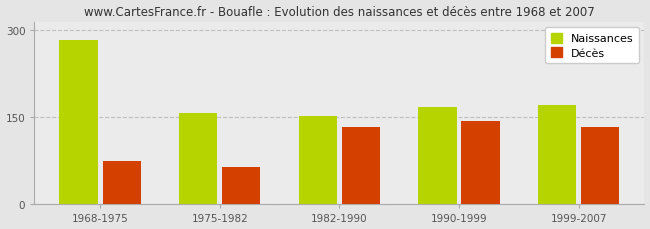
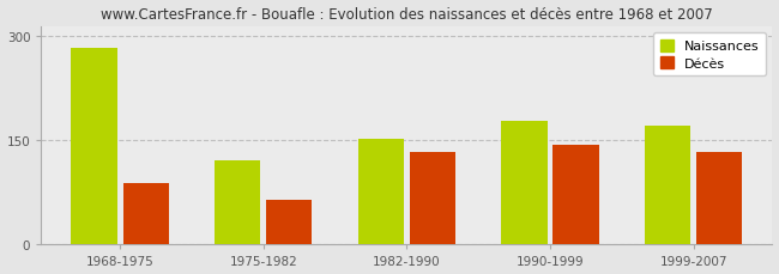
Décès/1968-1975: 75 -> 88
Naissances/1975-1982: 158 -> 122
Naissances/1990-1999: 168 -> 178
